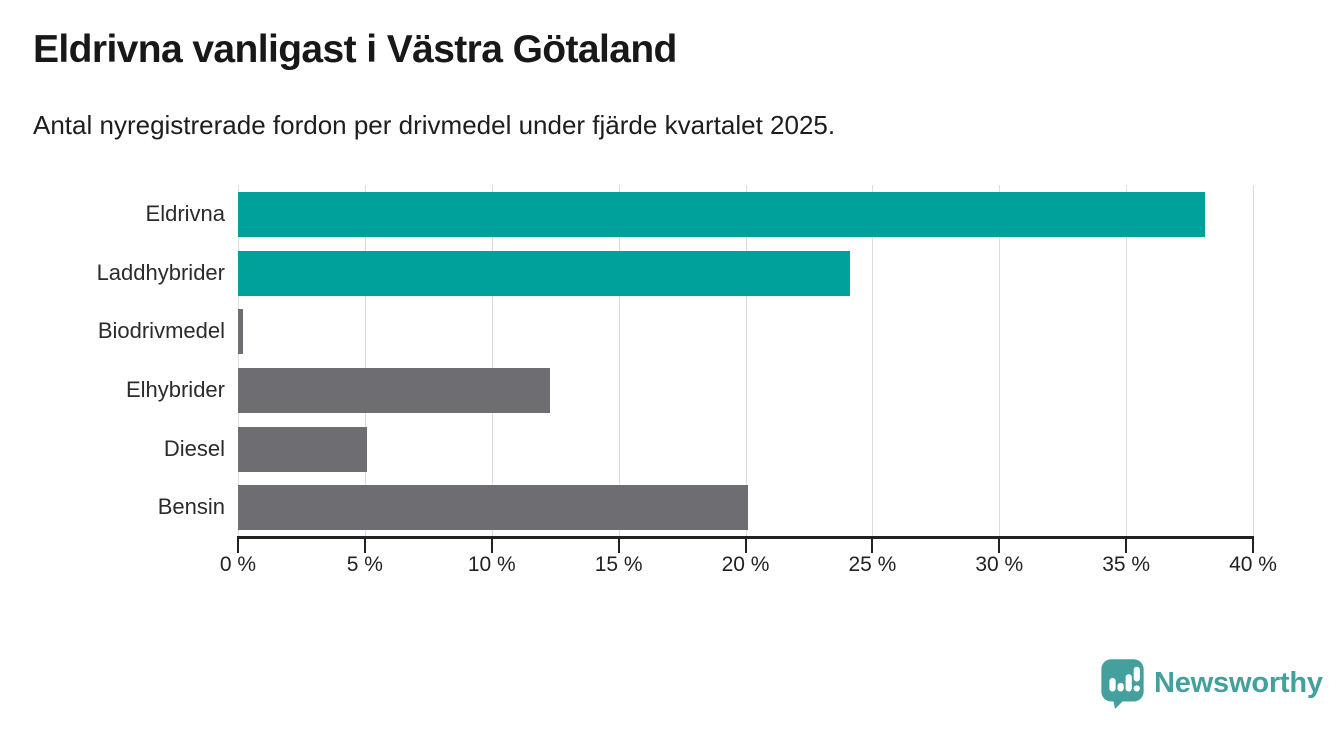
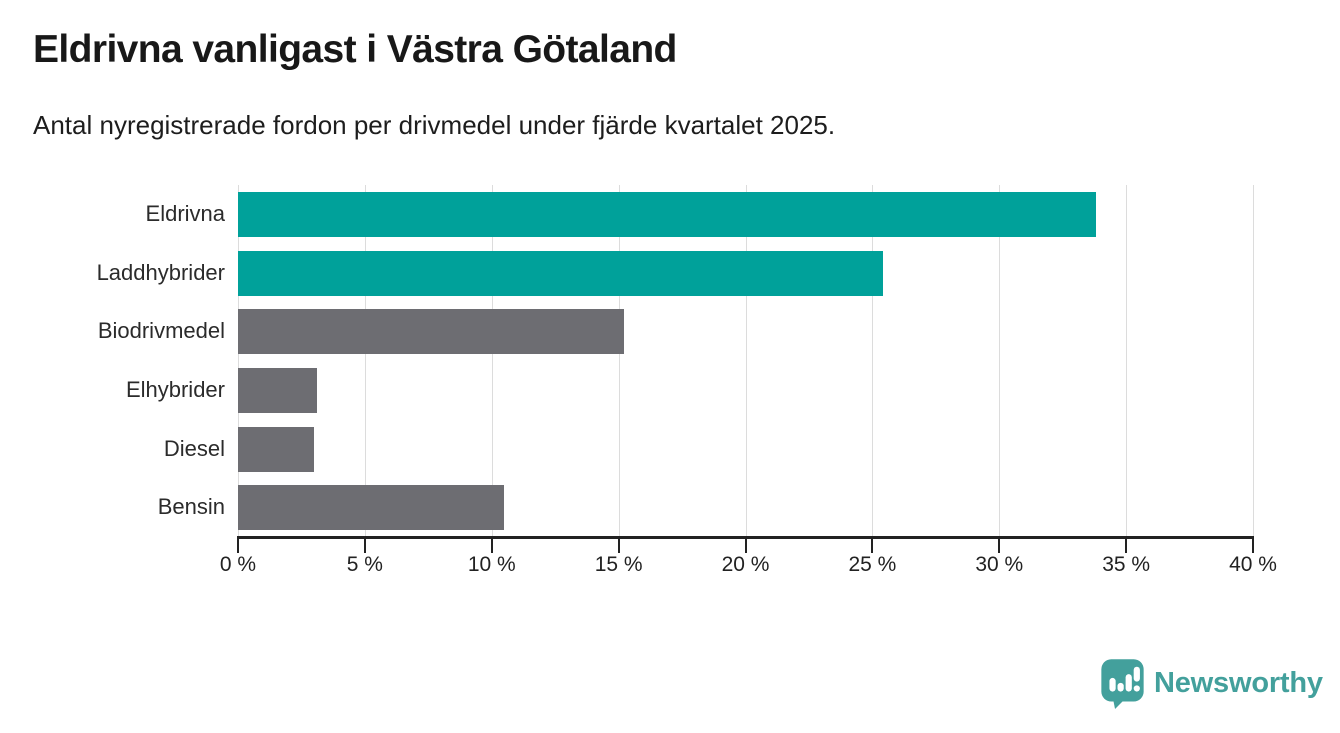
Eldrivna: 38.1% -> 33.8%
Laddhybrider: 24.1% -> 25.4%
Biodrivmedel: 0.2% -> 15.2%
Elhybrider: 12.3% -> 3.1%
Diesel: 5.1% -> 3.0%
Bensin: 20.1% -> 10.5%
